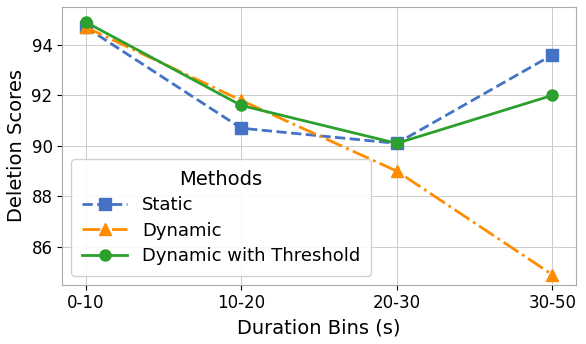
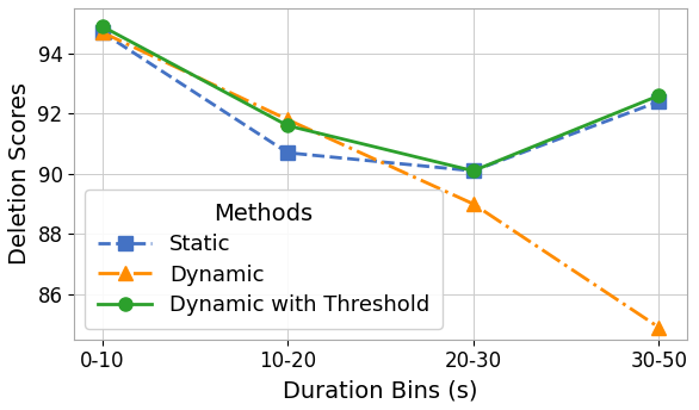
Static/30-50: 93.6 -> 92.4
Dynamic with Threshold/30-50: 92.0 -> 92.6
